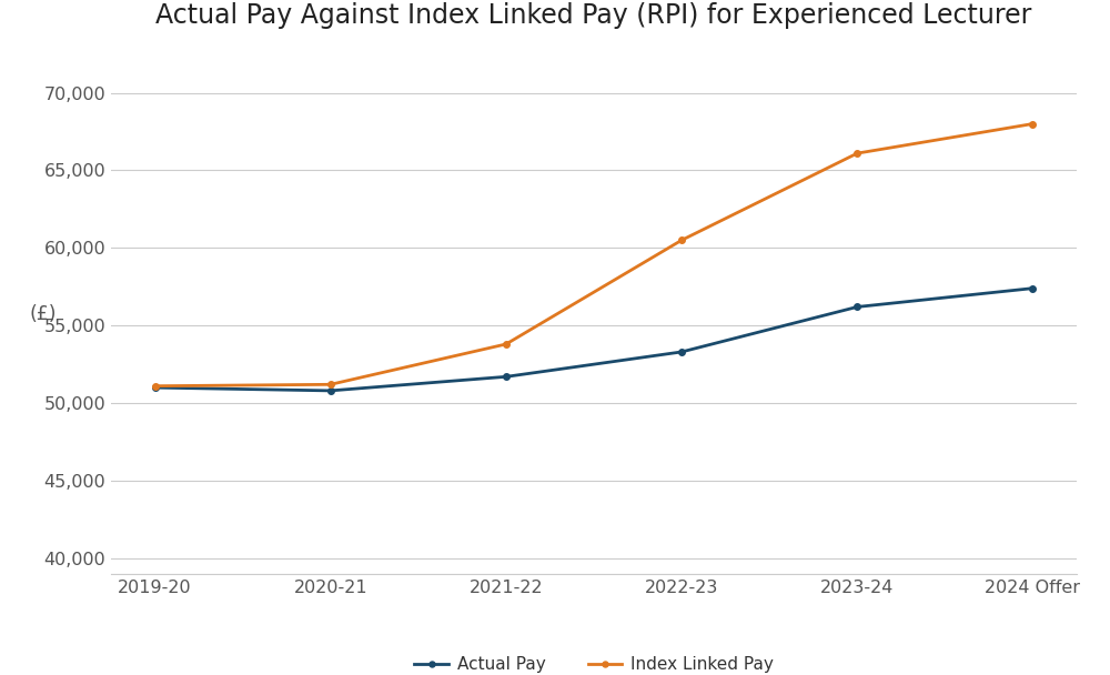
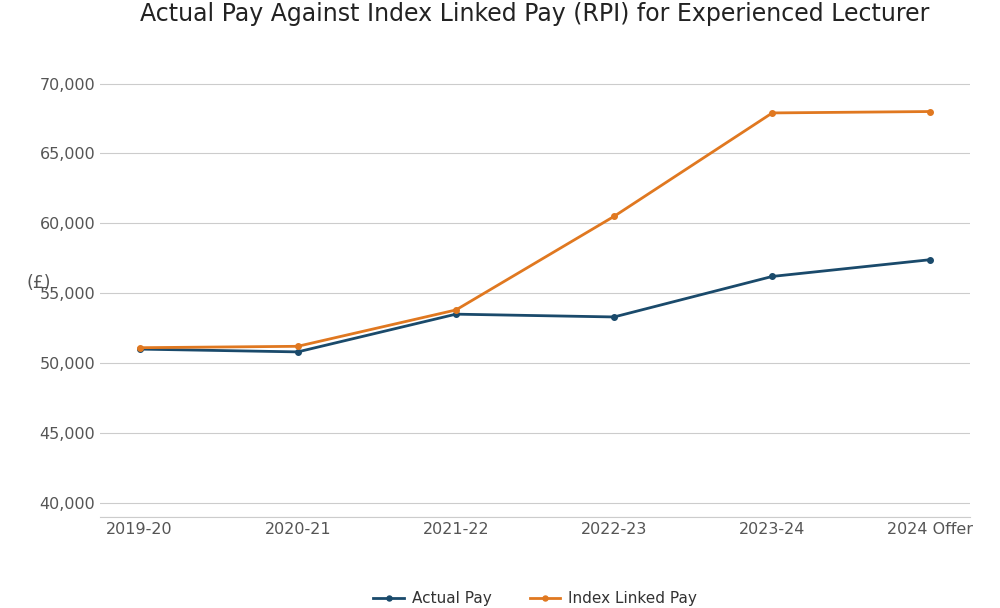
Actual Pay/2021-22: 51,700 -> 53,500
Index Linked Pay/2023-24: 66,100 -> 67,900
